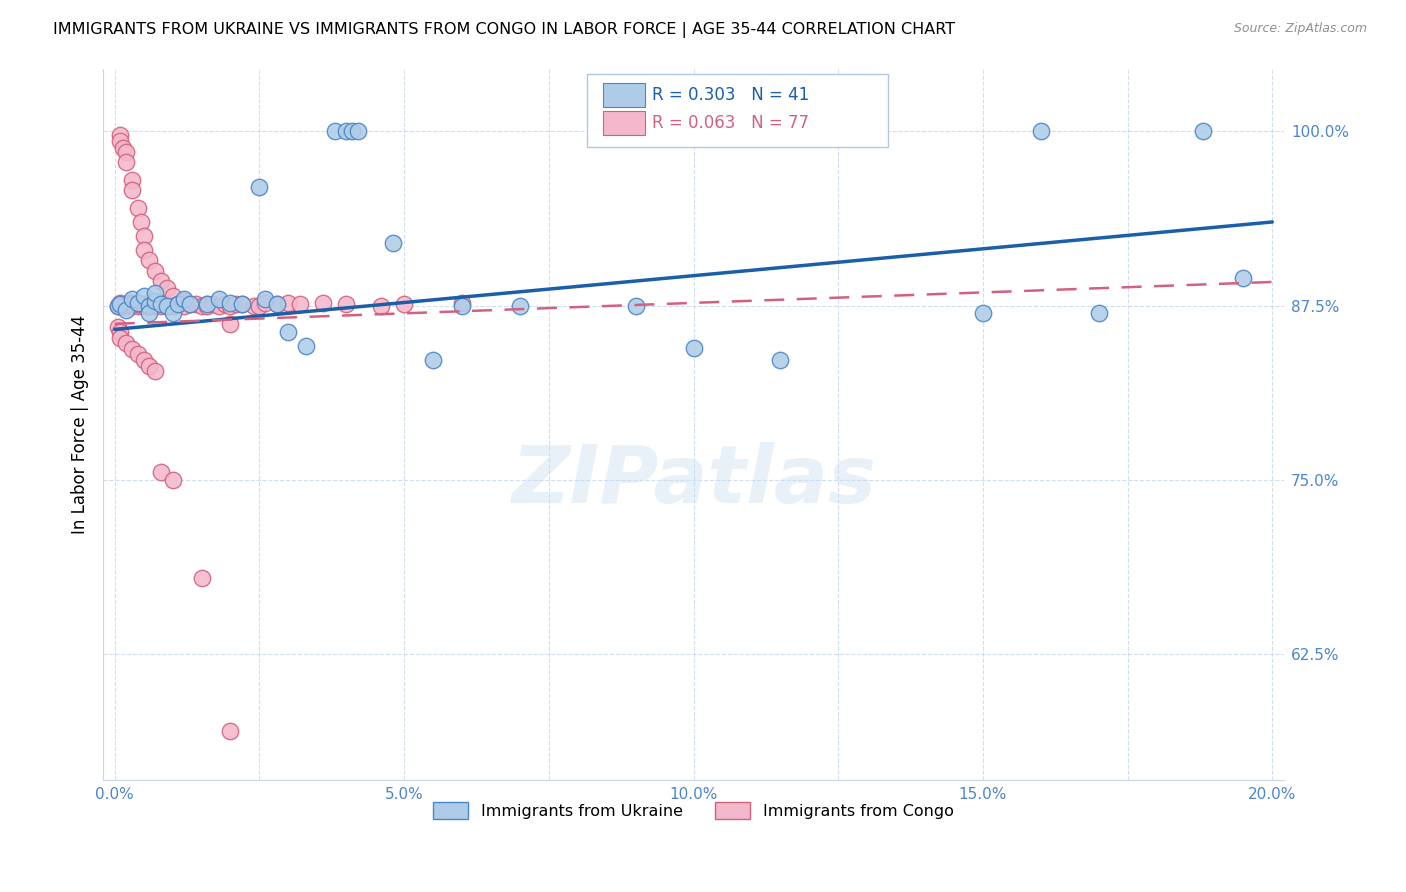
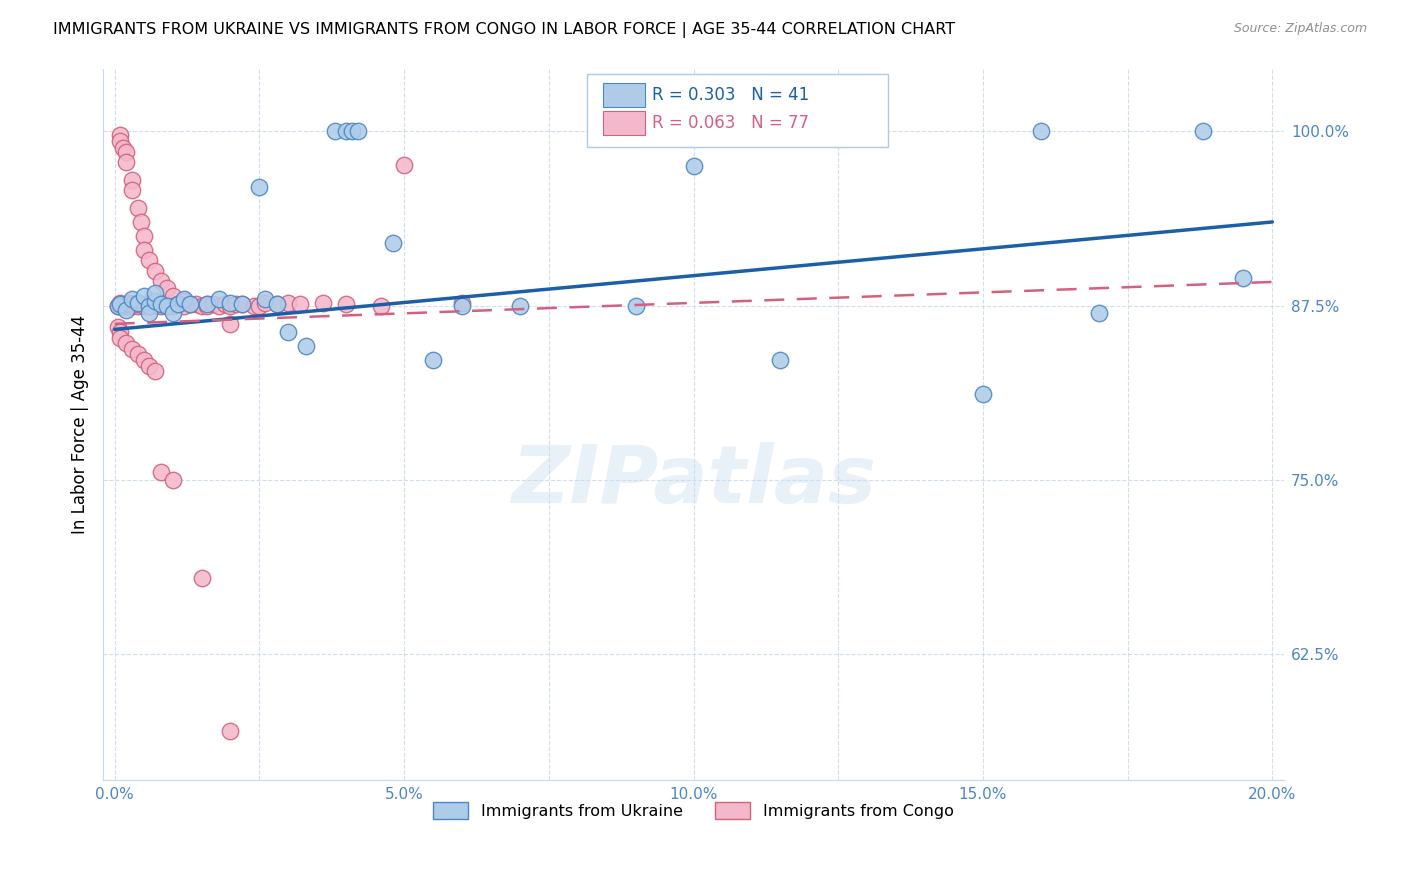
Immigrants from Congo/5.0%: 87.6% -> 97.6%
Immigrants from Ukraine/10.0%: 84.5% -> 97.5%
Immigrants from Ukraine/15.0%: 87.0% -> 81.2%
